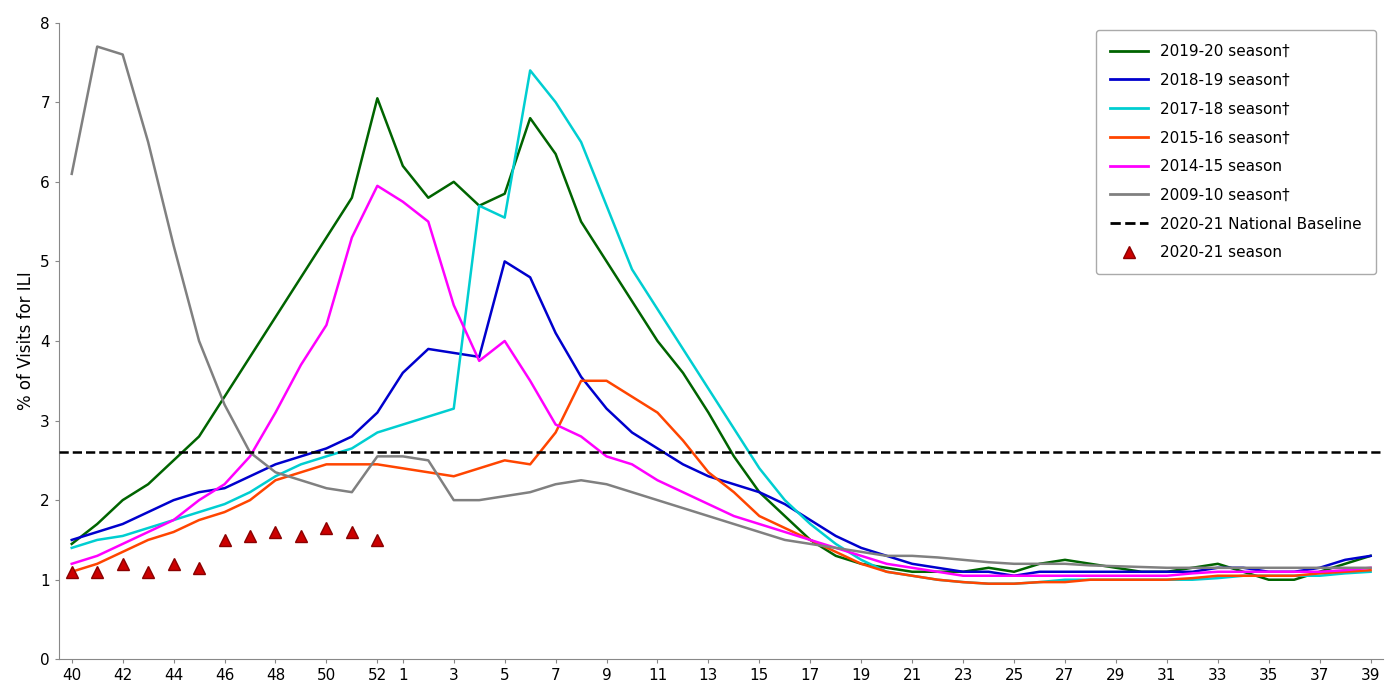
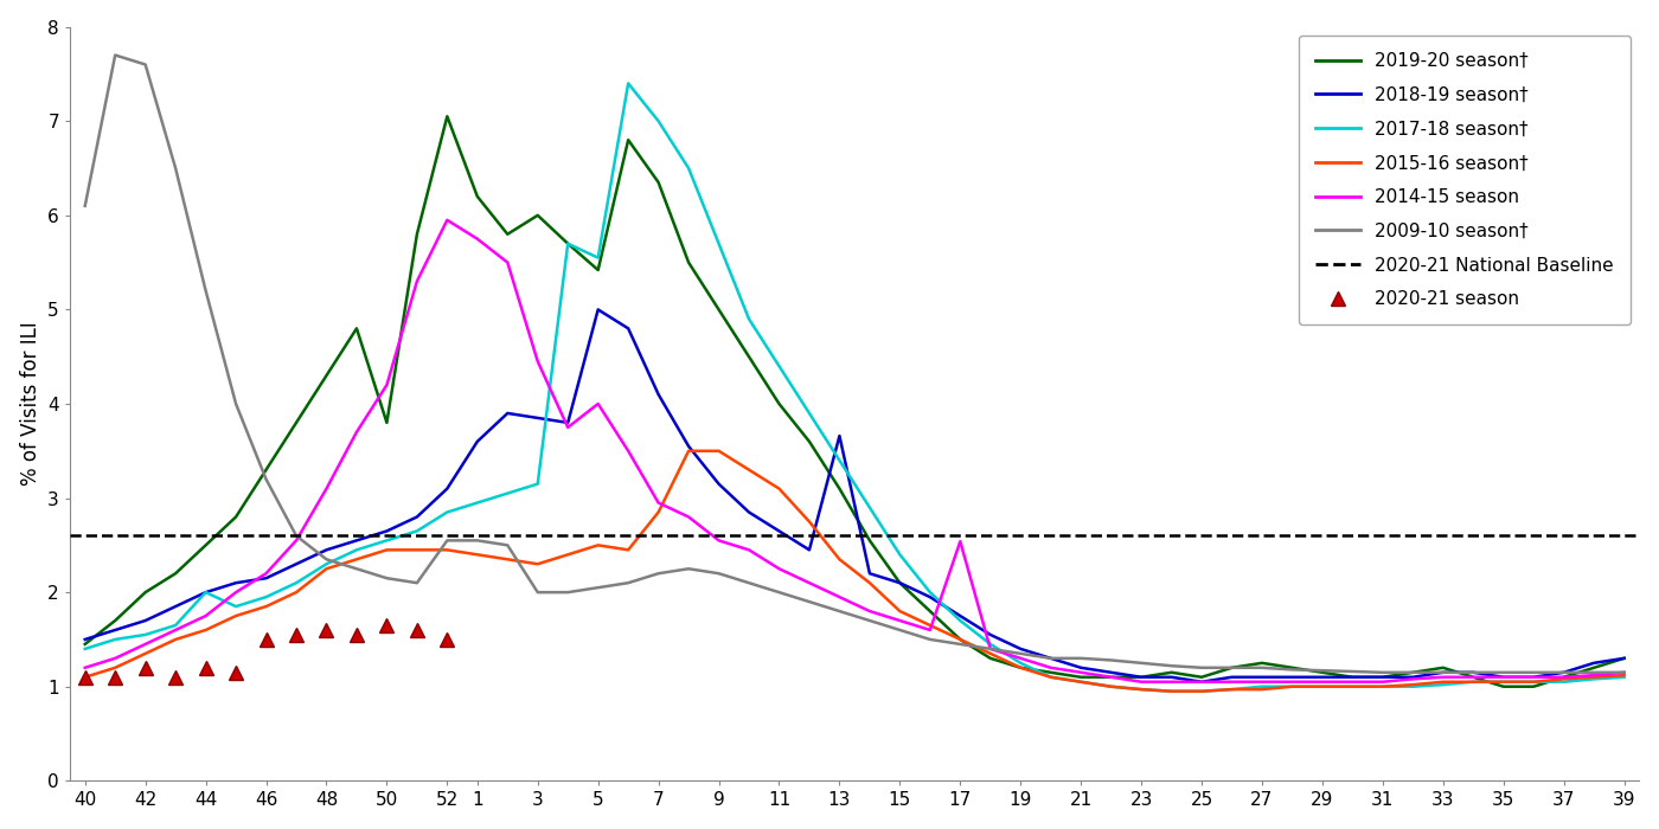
2017-18 season†/44: 1.75 -> 2.00
2019-20 season†/50: 5.30 -> 3.80
2019-20 season†/5: 5.85 -> 5.42
2018-19 season†/13: 2.30 -> 3.66
2014-15 season/17: 1.50 -> 2.54
